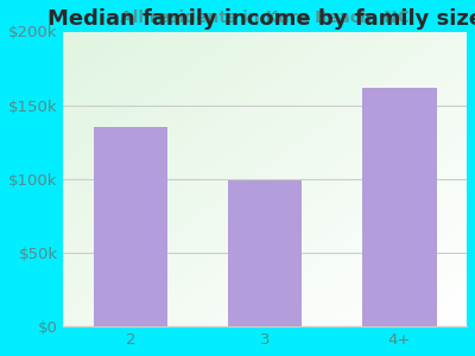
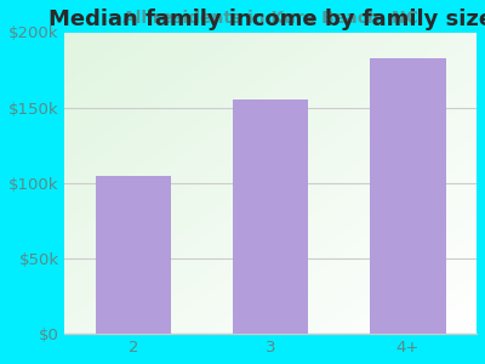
2: $135k -> $105k
3: $99k -> $155k
4+: $162k -> $183k
